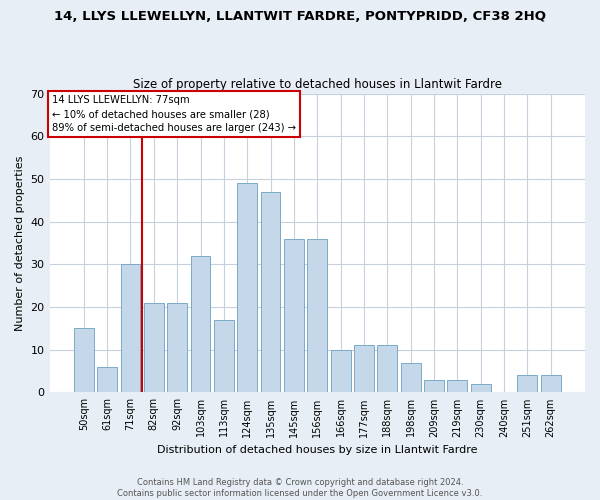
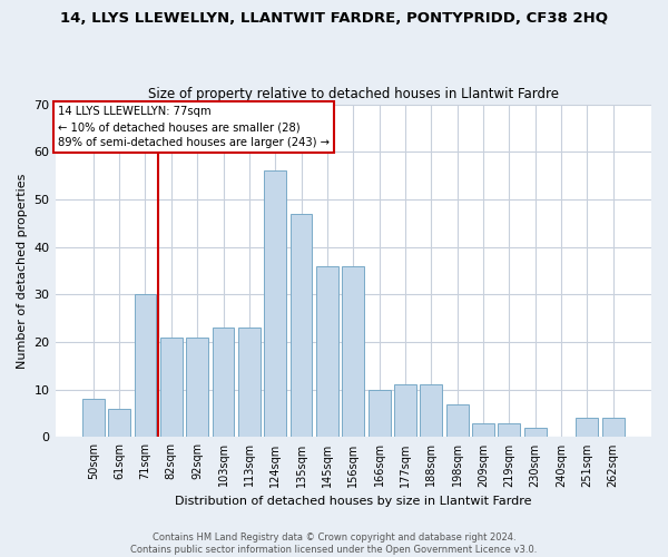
50sqm: 15 -> 8
103sqm: 32 -> 23
113sqm: 17 -> 23
124sqm: 49 -> 56
